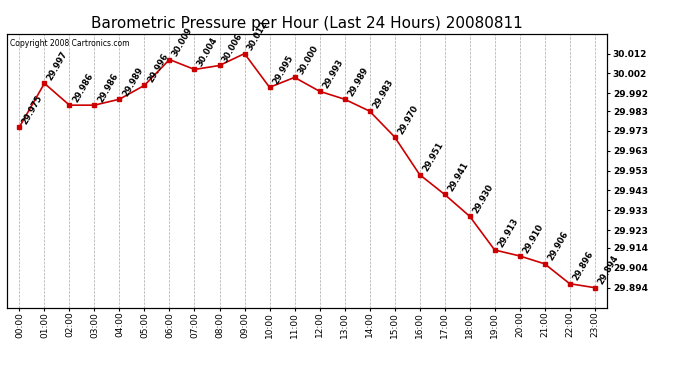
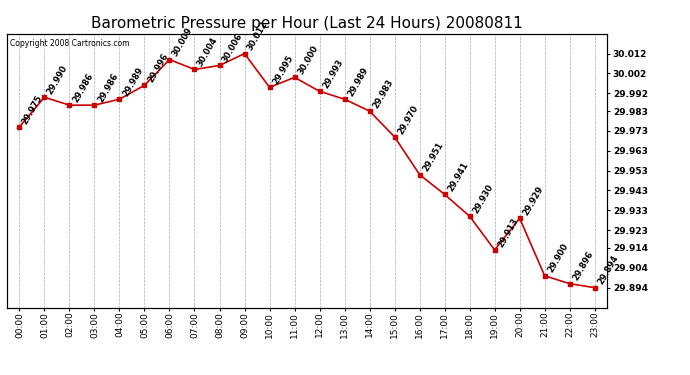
01:00: 29.997 -> 29.990
20:00: 29.910 -> 29.929
21:00: 29.906 -> 29.900
